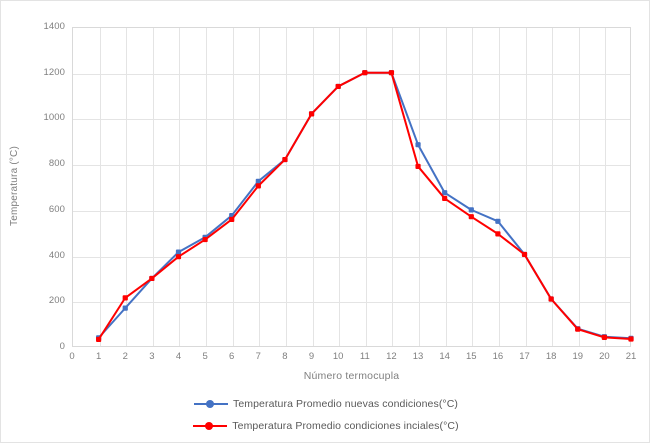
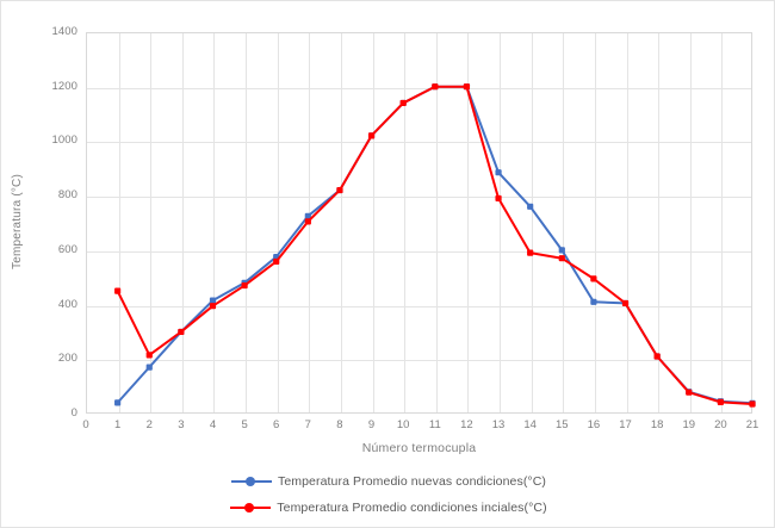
Temperatura Promedio condiciones inciales(°C)/1: 30 -> 450
Temperatura Promedio nuevas condiciones(°C)/14: 680 -> 760
Temperatura Promedio condiciones inciales(°C)/14: 650 -> 590
Temperatura Promedio nuevas condiciones(°C)/16: 550 -> 410
